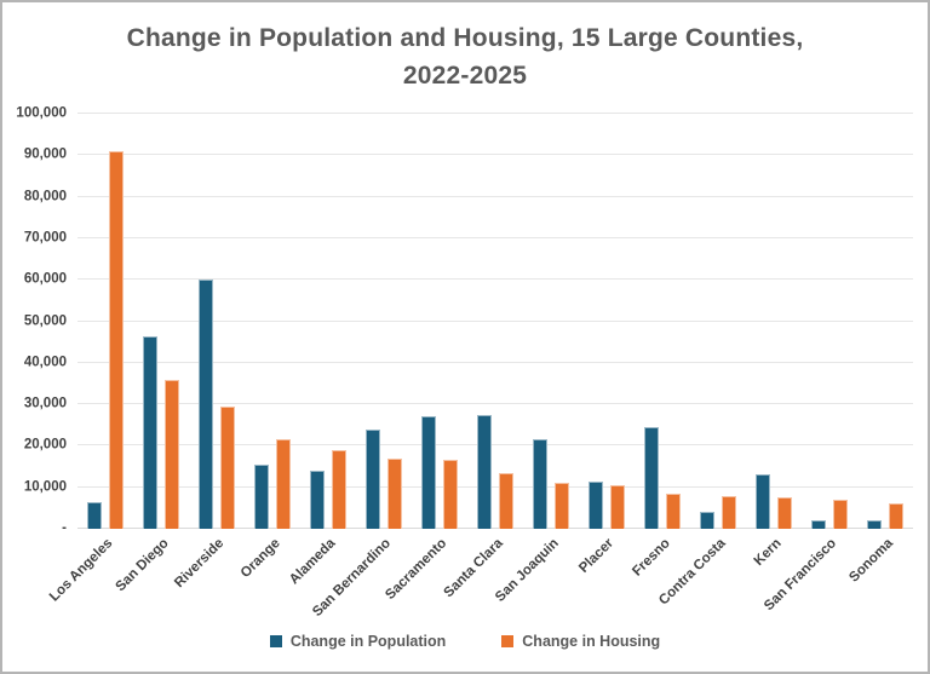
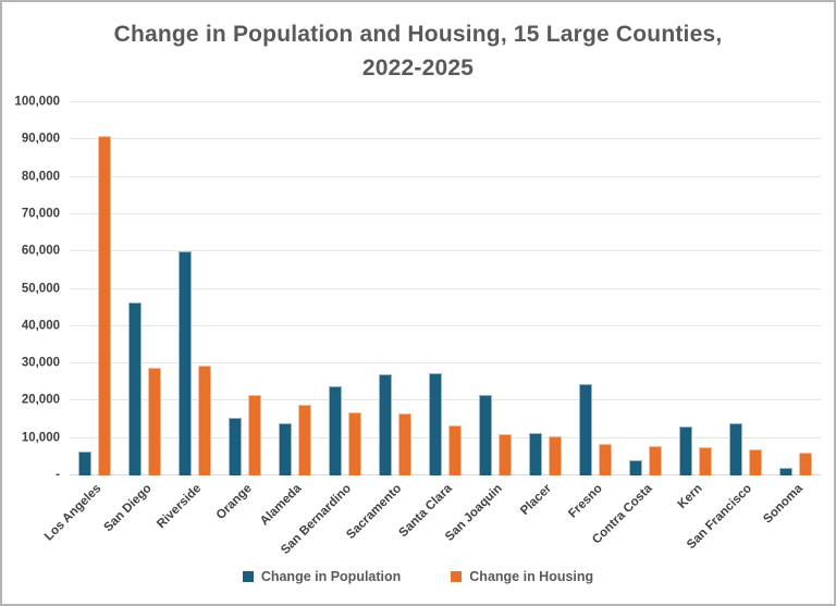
Change in Housing/San Diego: 36000 -> 29000
Change in Population/San Francisco: 2000 -> 14000
